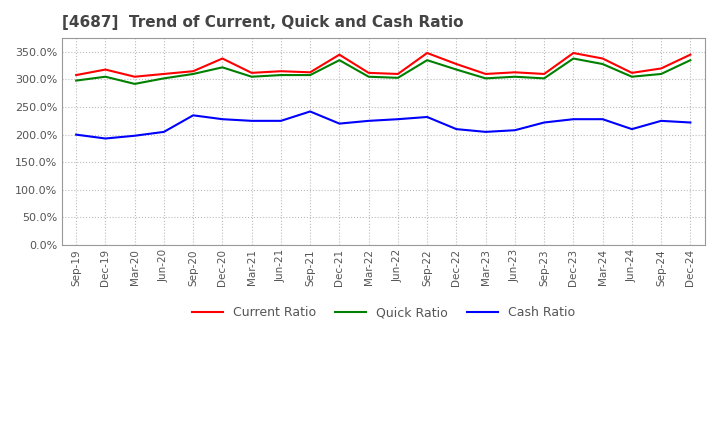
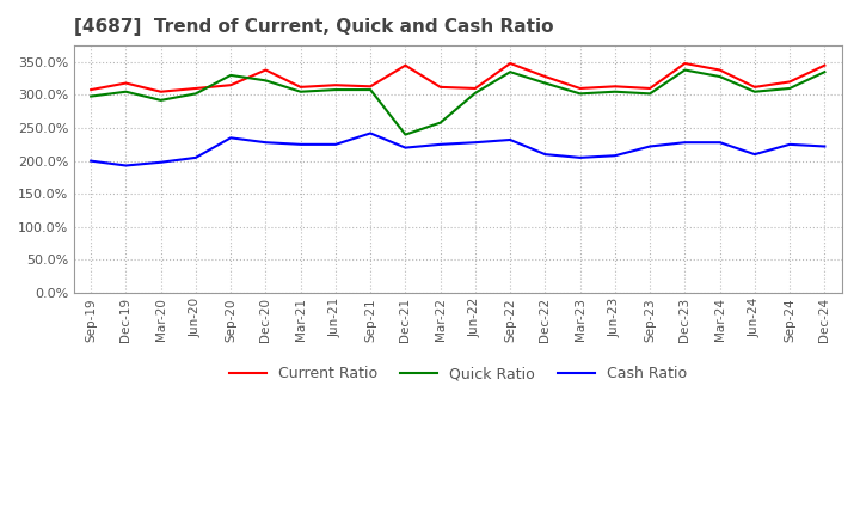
Quick Ratio/Sep-20: 310% -> 330%
Quick Ratio/Dec-21: 335% -> 240%
Quick Ratio/Mar-22: 305% -> 258%
